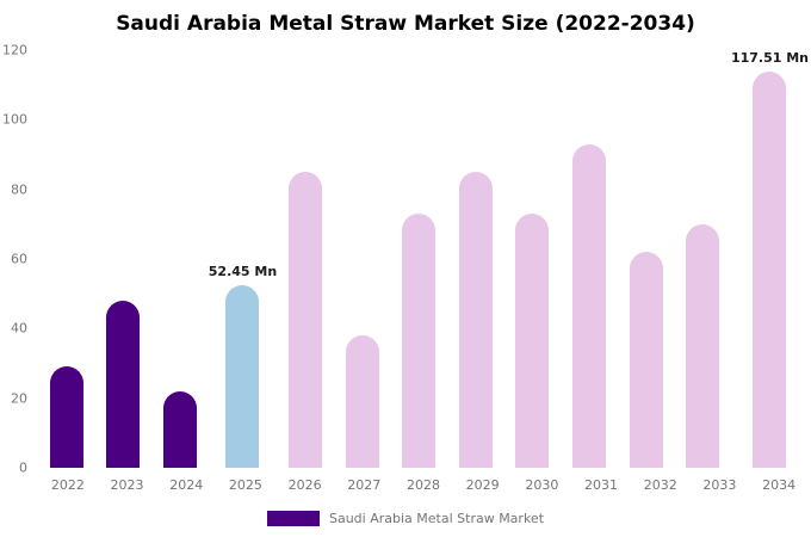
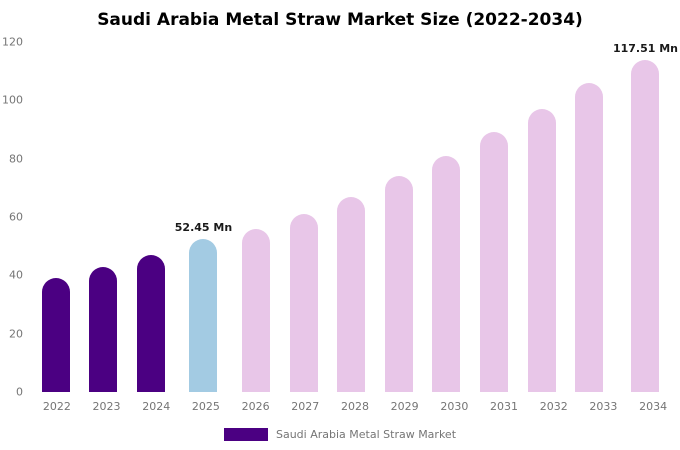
2022: 29 -> 39
2023: 48 -> 43
2024: 22 -> 47
2026: 85 -> 56
2027: 38 -> 61
2028: 73 -> 67
2029: 85 -> 74
2030: 73 -> 81
2031: 93 -> 89
2032: 62 -> 97
2033: 70 -> 106
